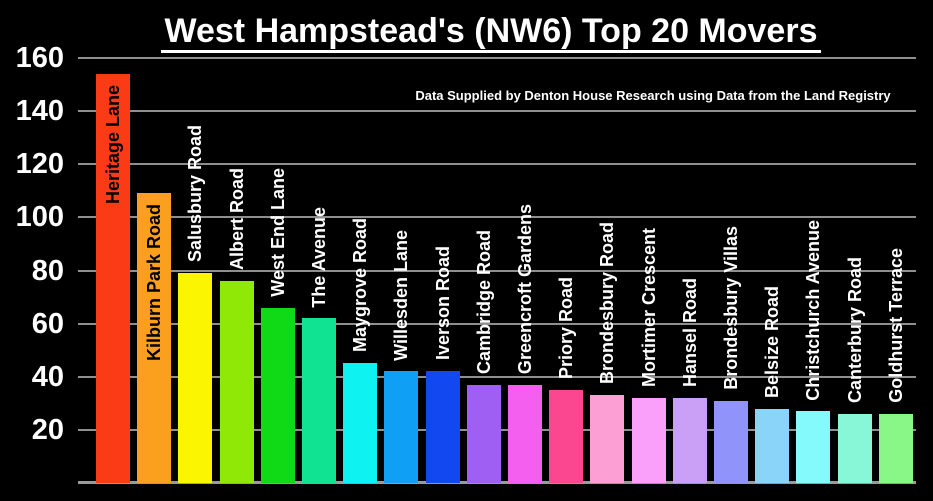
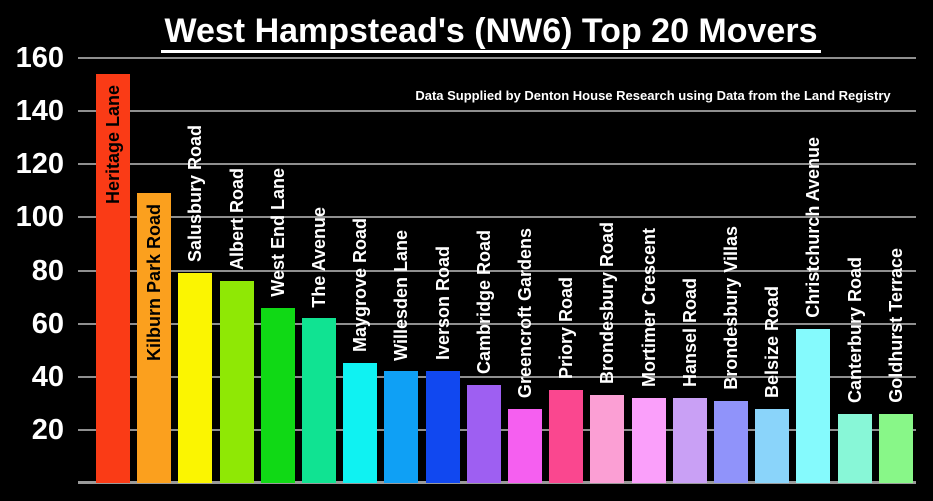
Greencroft Gardens: 37 -> 28
Christchurch Avenue: 27 -> 58
